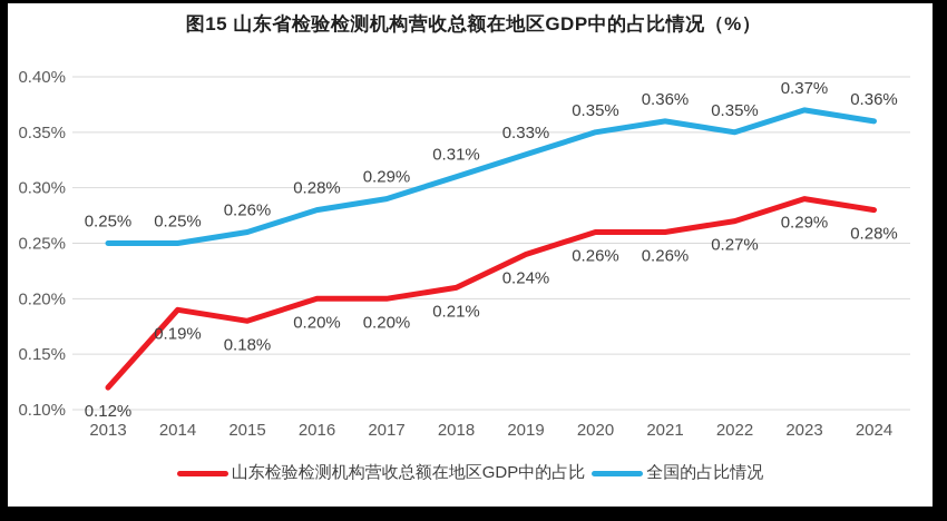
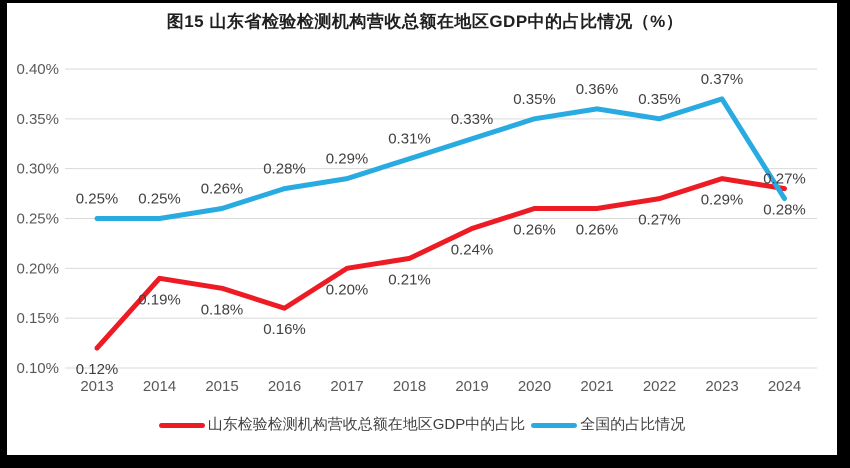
山东检验检测机构营收总额在地区GDP中的占比/2016: 0.20% -> 0.16%
全国的占比情况/2024: 0.36% -> 0.27%
